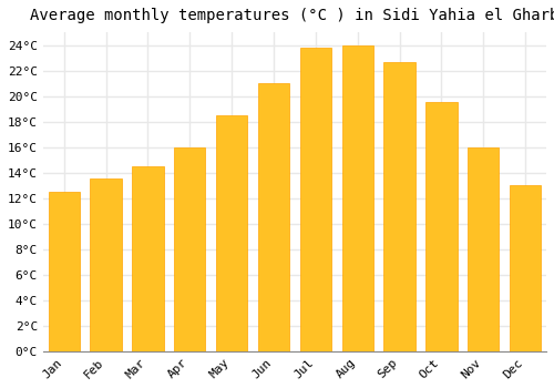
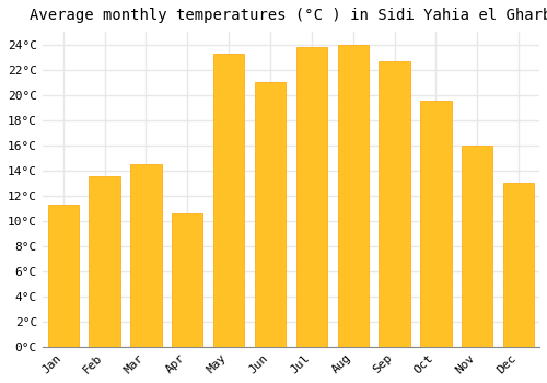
Jan: 12.5°C -> 11.3°C
Apr: 16.0°C -> 10.6°C
May: 18.5°C -> 23.3°C
